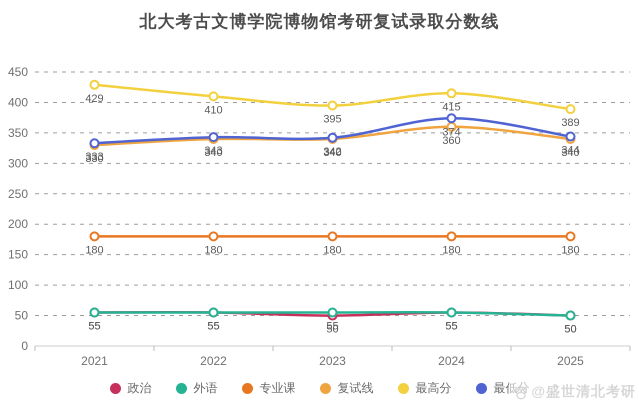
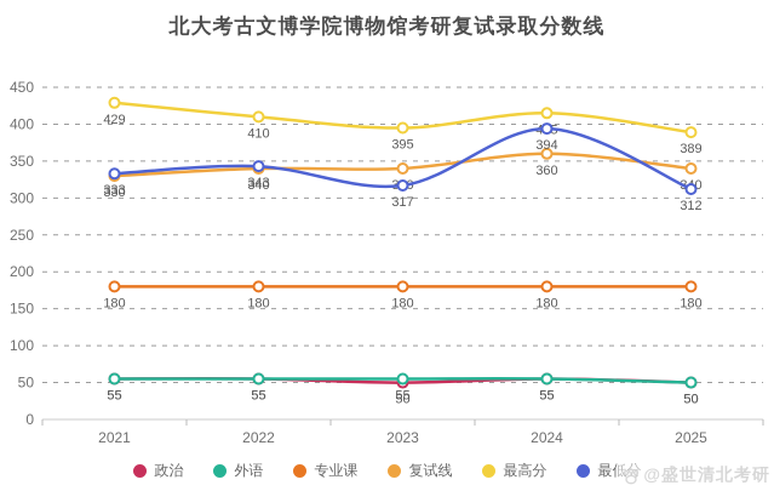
最低分/2023: 342 -> 317
最低分/2024: 374 -> 394
最低分/2025: 344 -> 312
